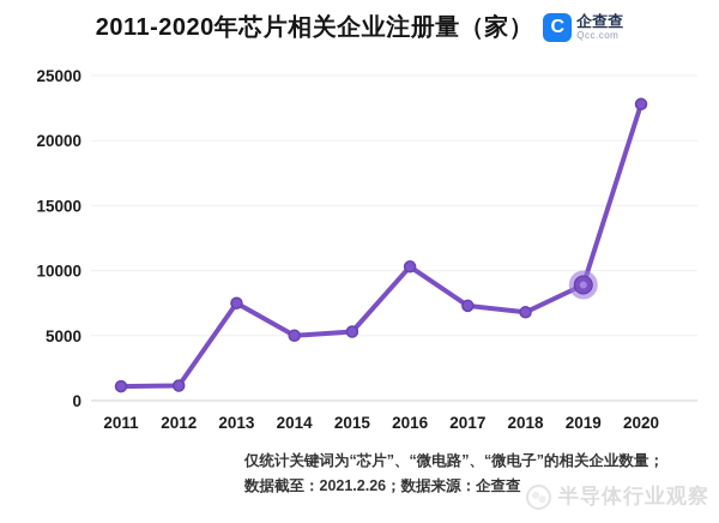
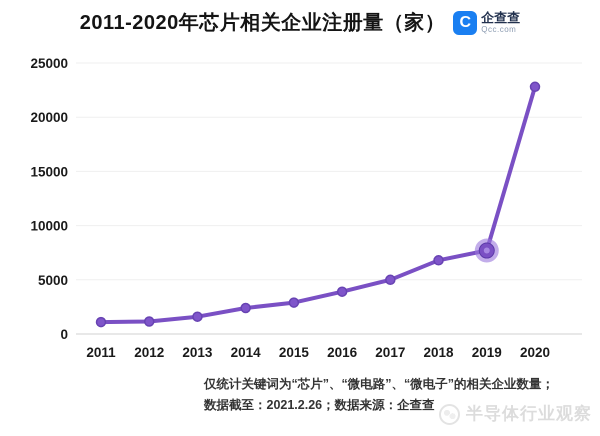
2013: 7500 -> 1600
2014: 5000 -> 2400
2015: 5300 -> 2900
2016: 10300 -> 3900
2017: 7300 -> 5000
2019: 8900 -> 7700
